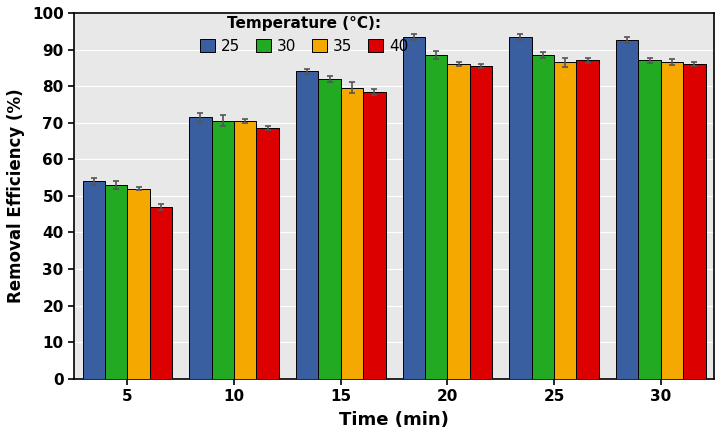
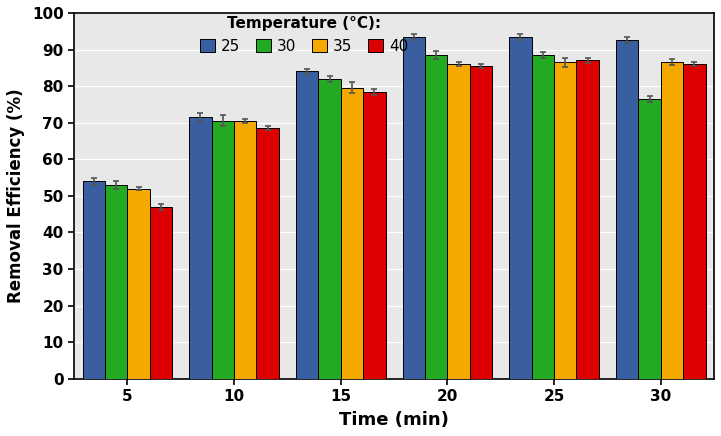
30/30: 87.0 -> 76.5
